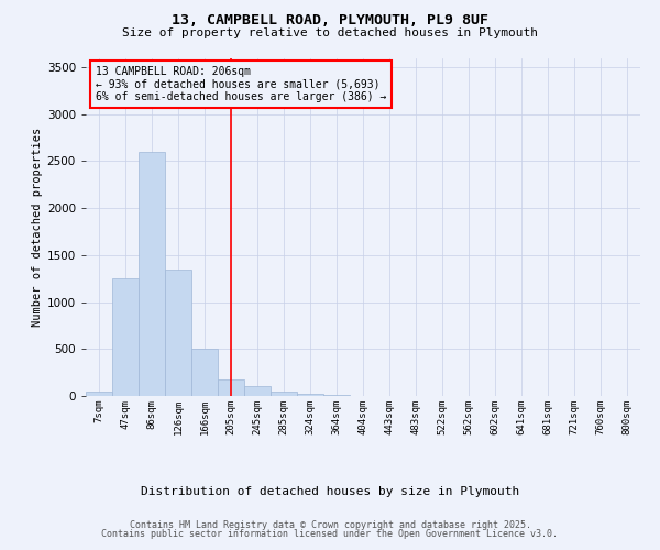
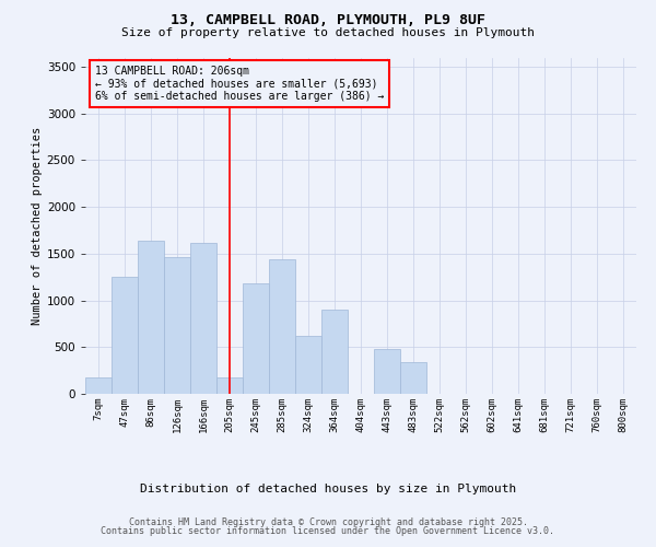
7sqm: 50 -> 180
86sqm: 2600 -> 1640
126sqm: 1350 -> 1460
166sqm: 500 -> 1620
245sqm: 100 -> 1180
285sqm: 50 -> 1440
324sqm: 20 -> 620
364sqm: 10 -> 900
443sqm: 0 -> 480
483sqm: 0 -> 340
